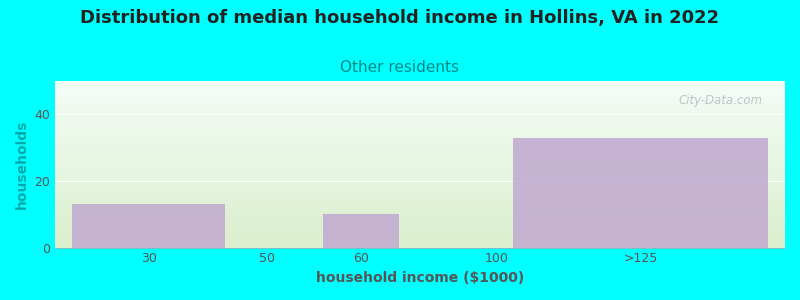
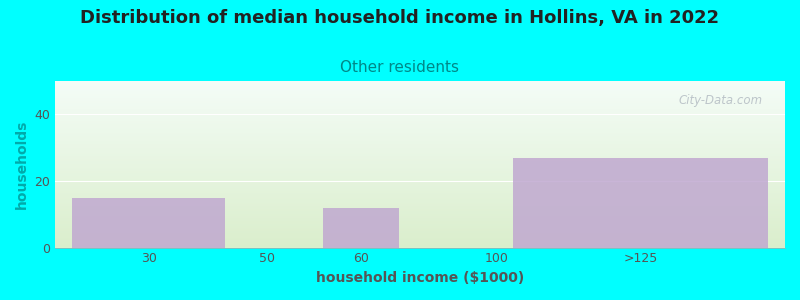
30: 13 -> 15
60: 10 -> 12
>125: 33 -> 27
